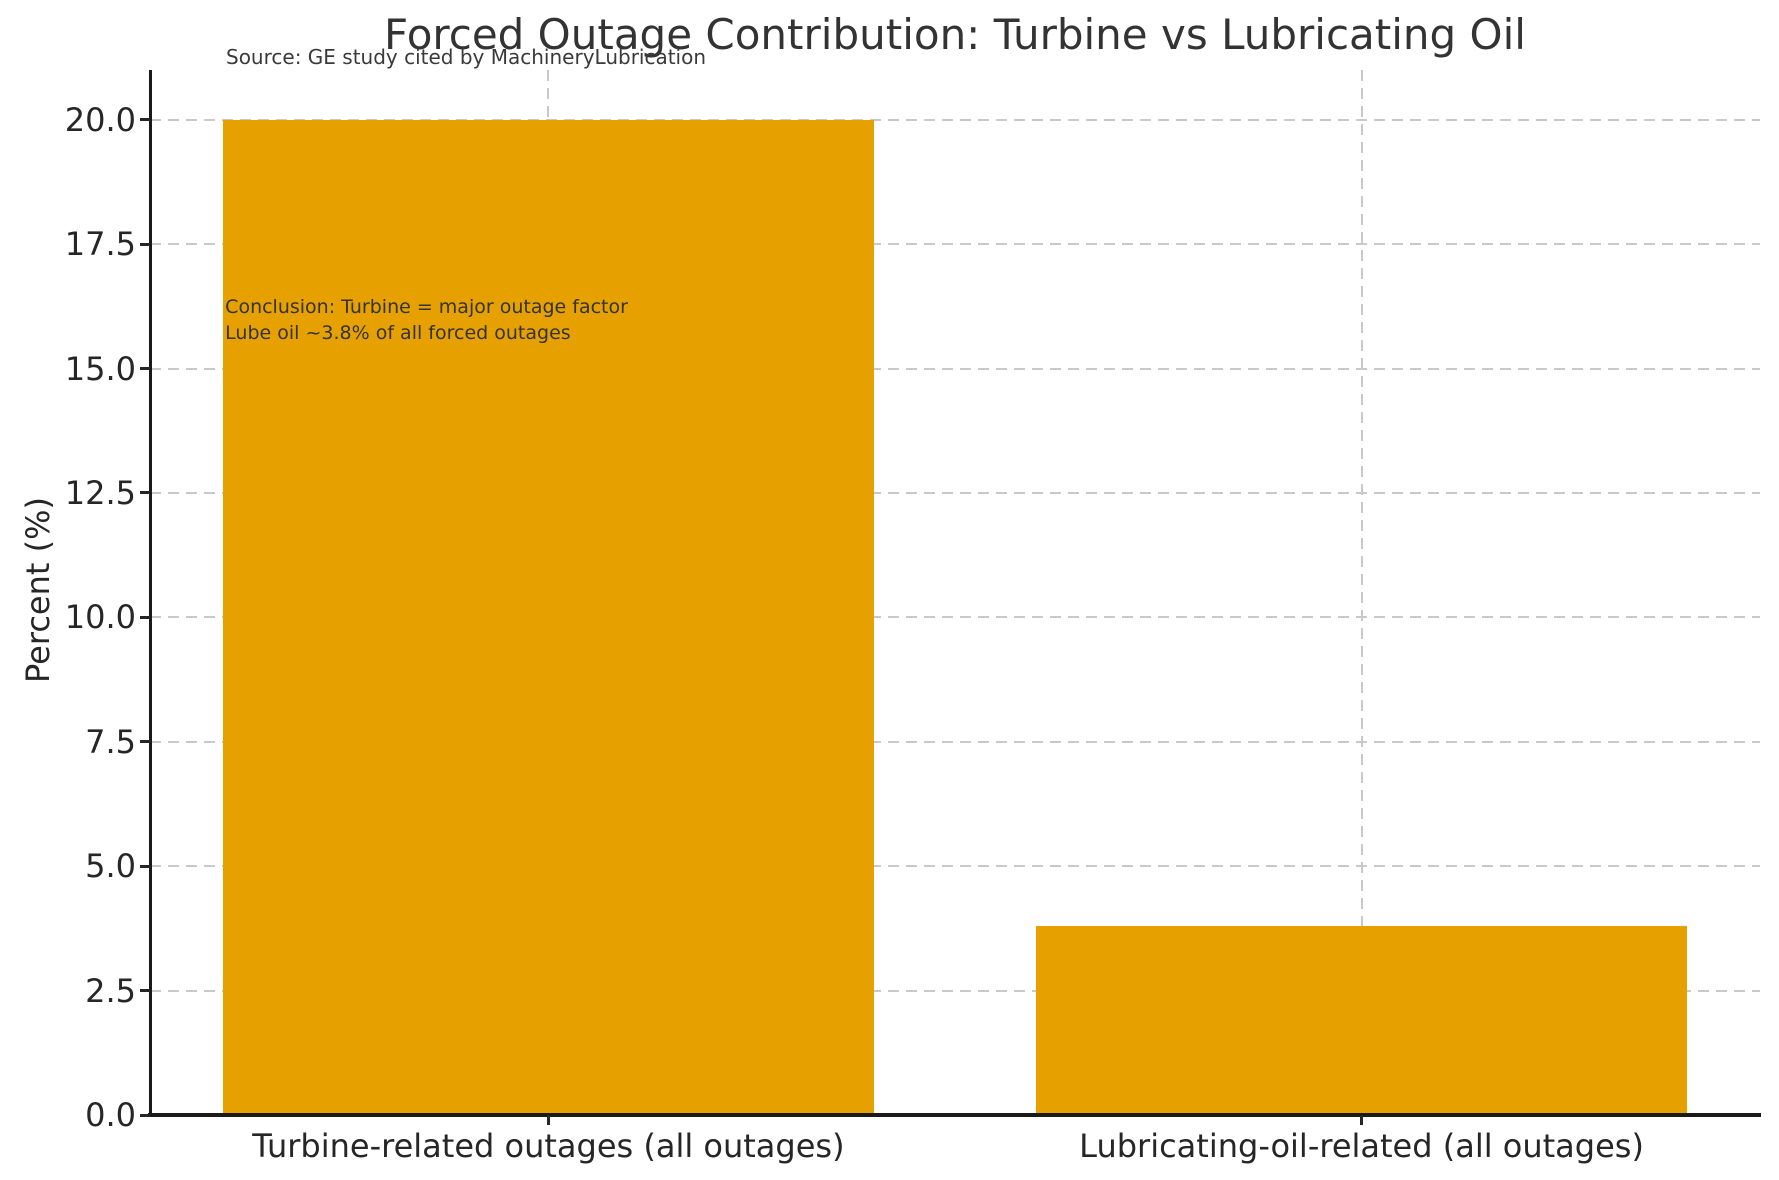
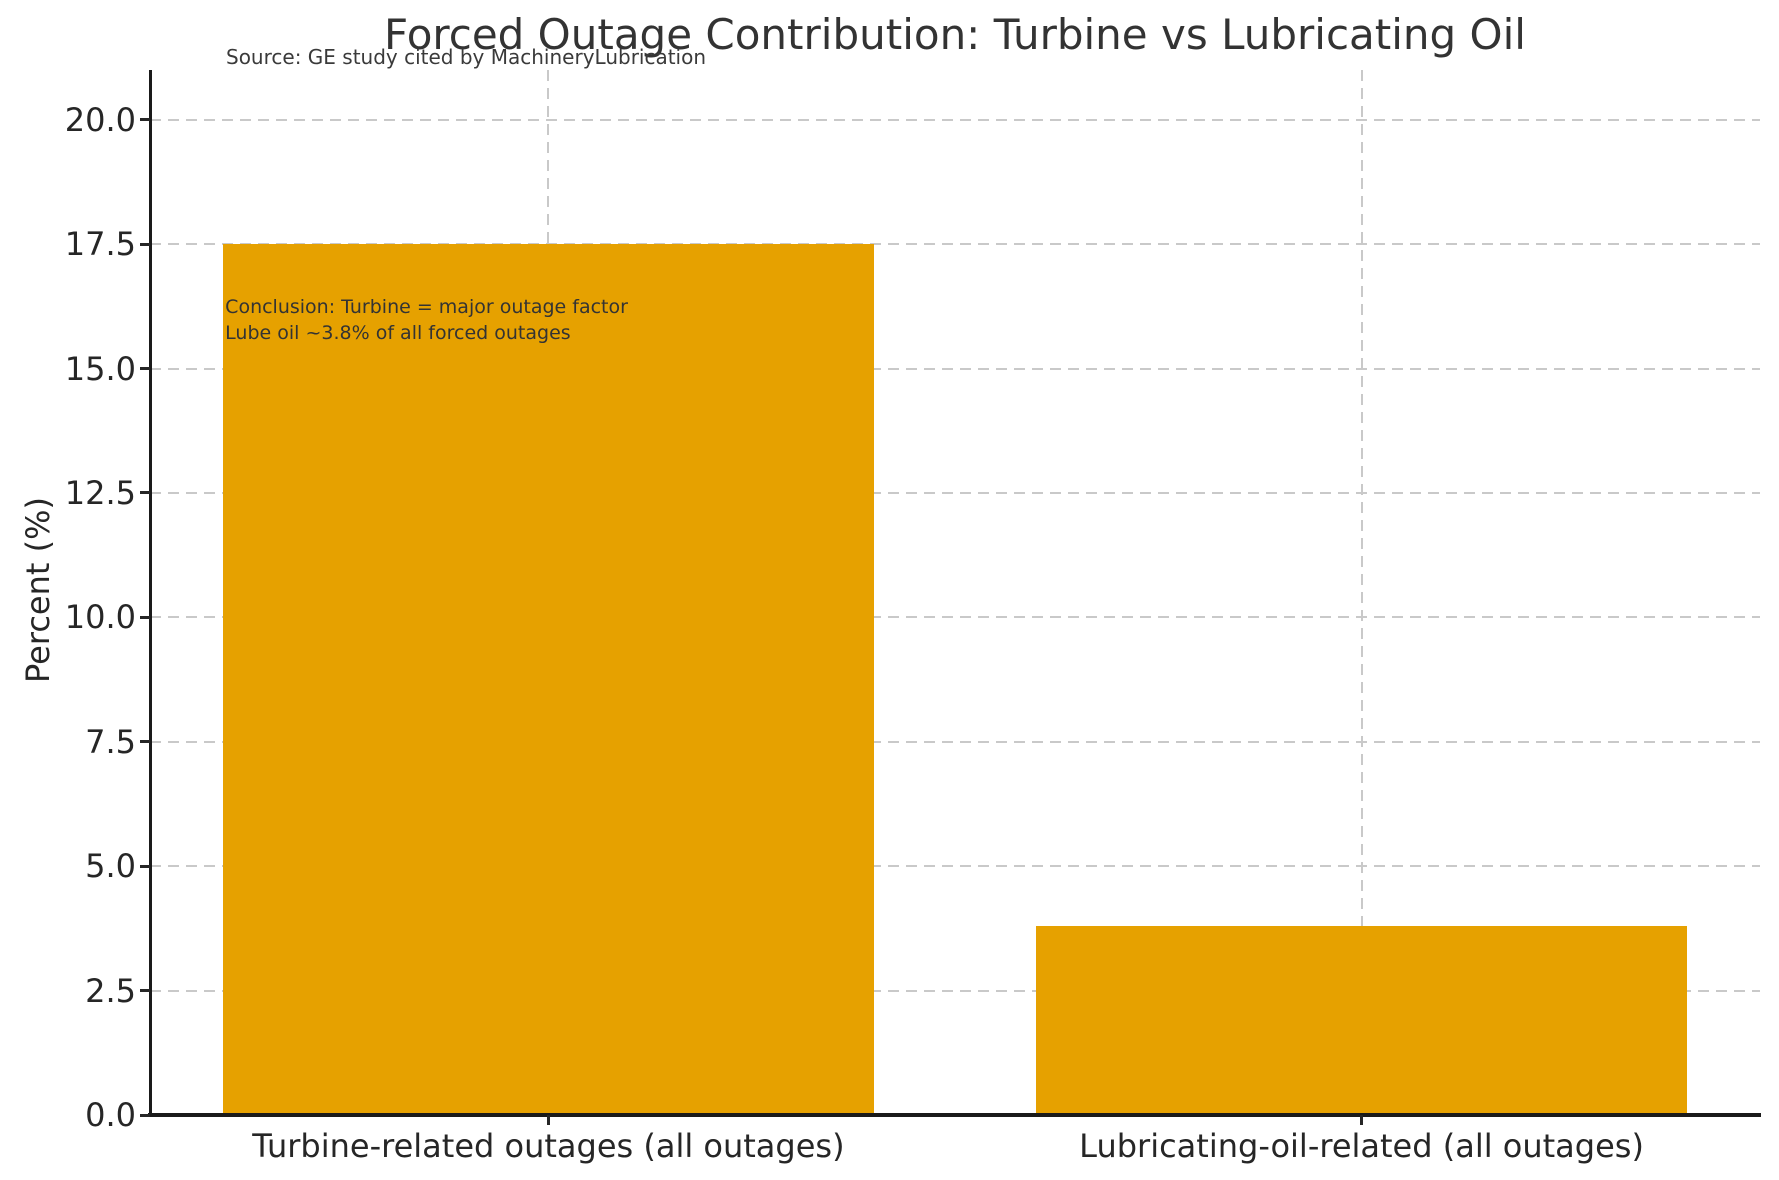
Turbine-related outages (all outages): 20.0 -> 17.5
